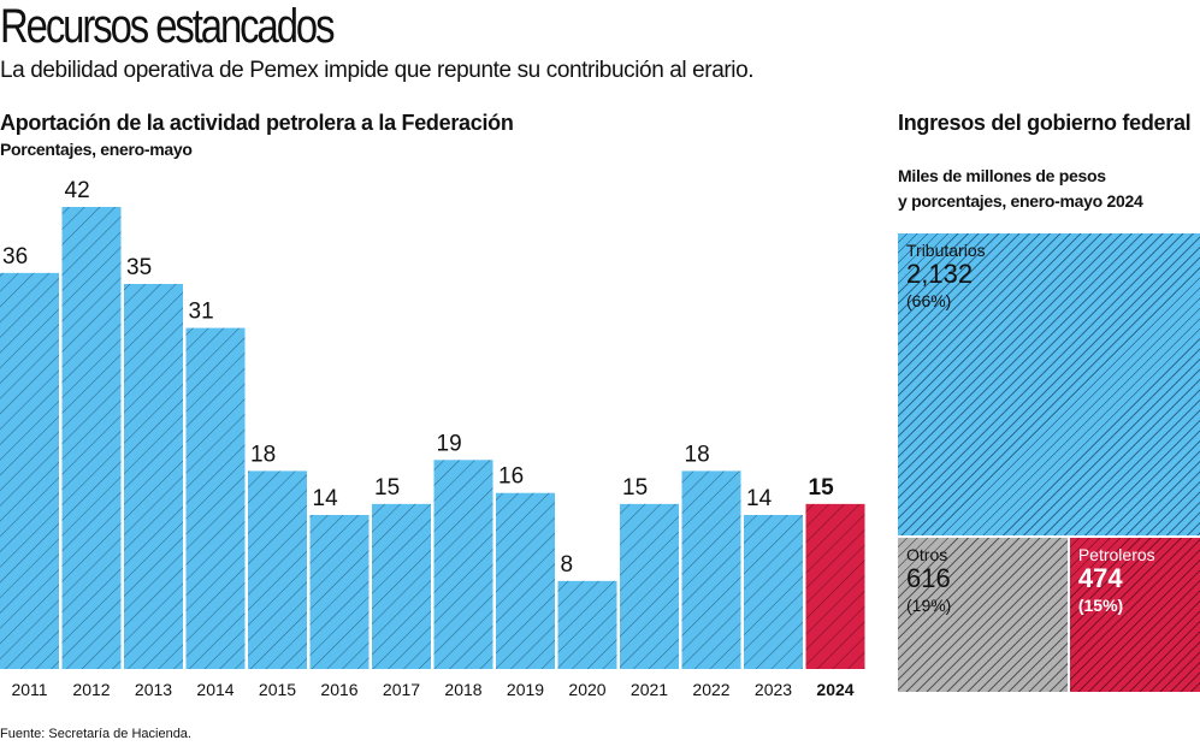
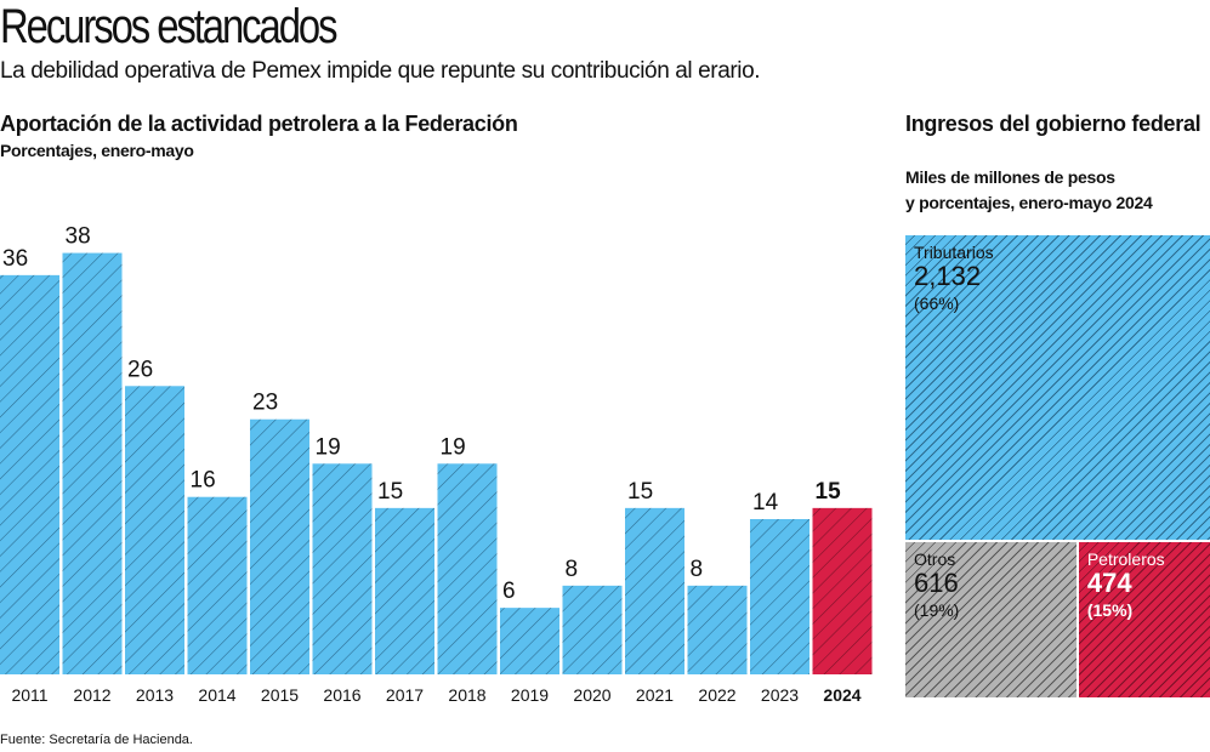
Aportación de la actividad petrolera a la Federación/2012: 42 -> 38
Aportación de la actividad petrolera a la Federación/2013: 35 -> 26
Aportación de la actividad petrolera a la Federación/2014: 31 -> 16
Aportación de la actividad petrolera a la Federación/2015: 18 -> 23
Aportación de la actividad petrolera a la Federación/2016: 14 -> 19
Aportación de la actividad petrolera a la Federación/2019: 16 -> 6
Aportación de la actividad petrolera a la Federación/2022: 18 -> 8
